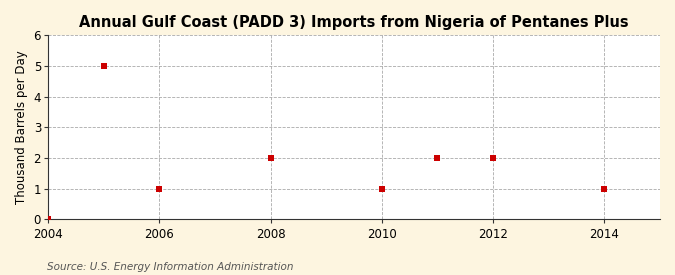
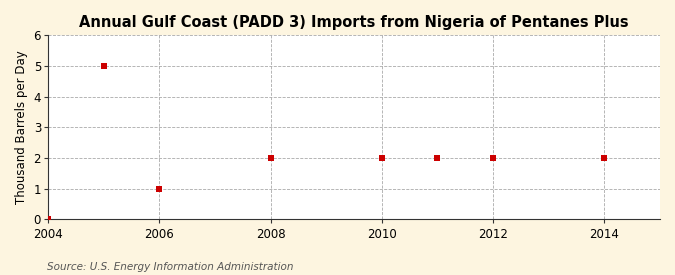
2010: 1 -> 2
2014: 1 -> 2
